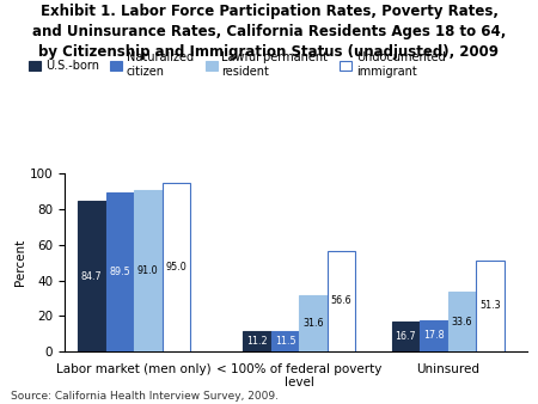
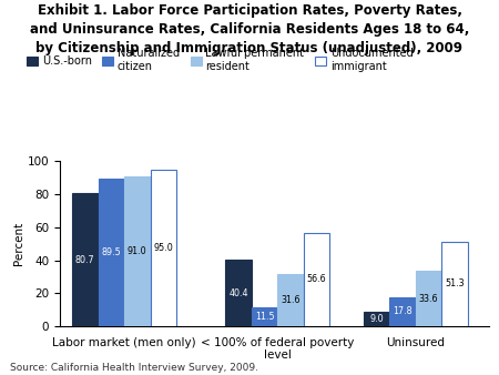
U.S.-born/Labor market (men only): 84.7 -> 80.7
U.S.-born/< 100% of federal poverty level: 11.2 -> 40.4
U.S.-born/Uninsured: 16.7 -> 9.0
